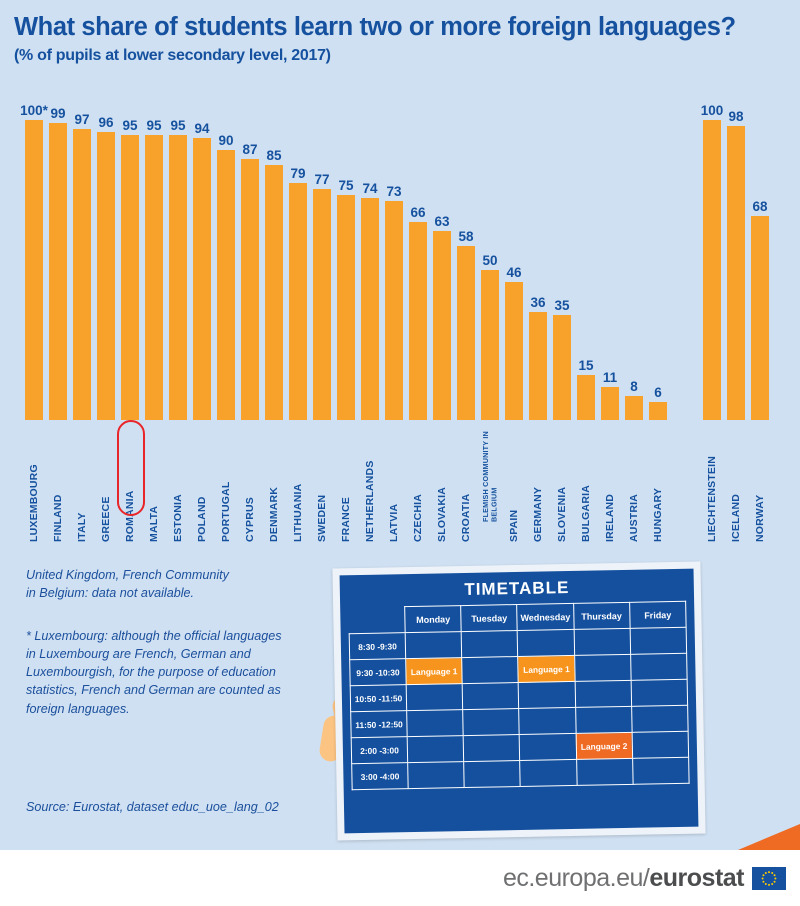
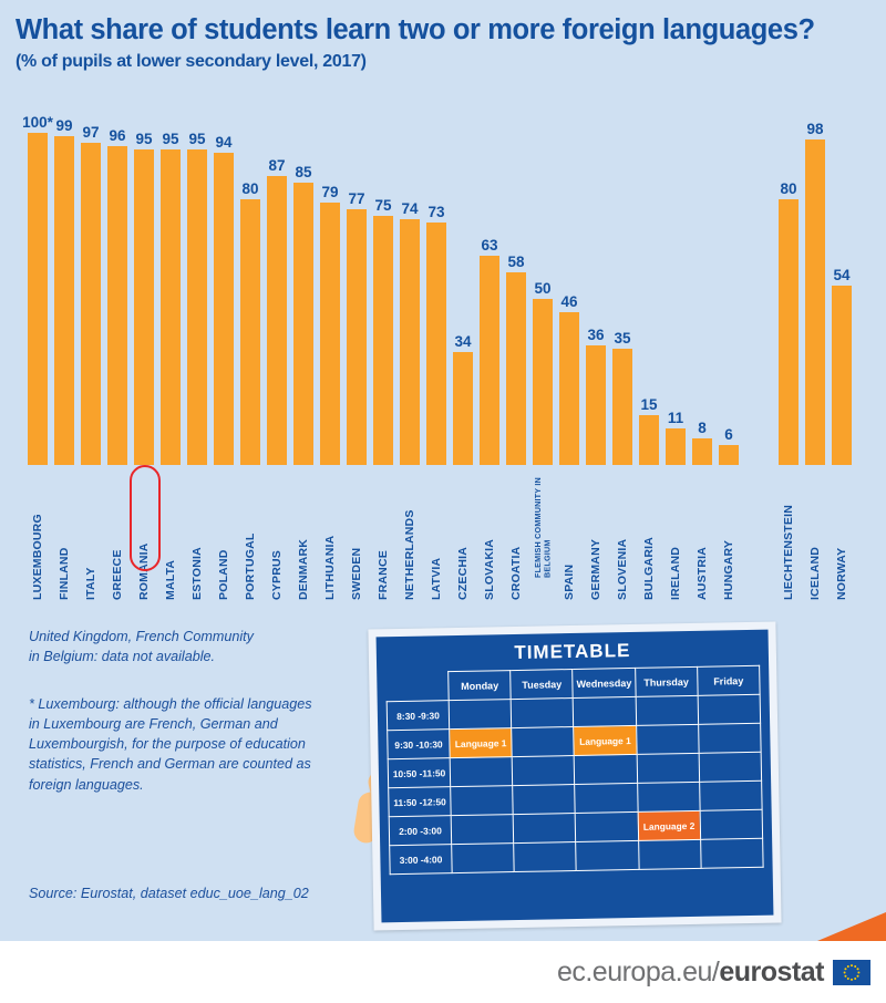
PORTUGAL: 90 -> 80
CZECHIA: 66 -> 34
LIECHTENSTEIN: 100 -> 80
NORWAY: 68 -> 54
